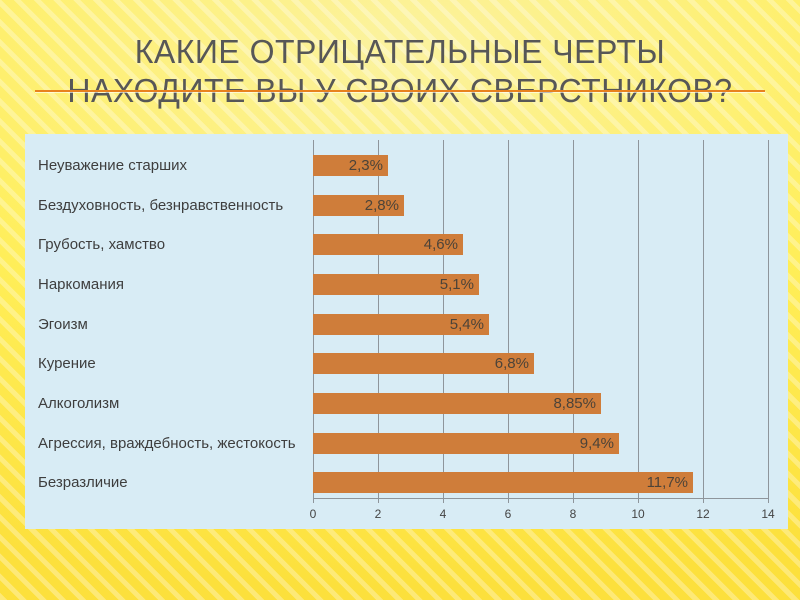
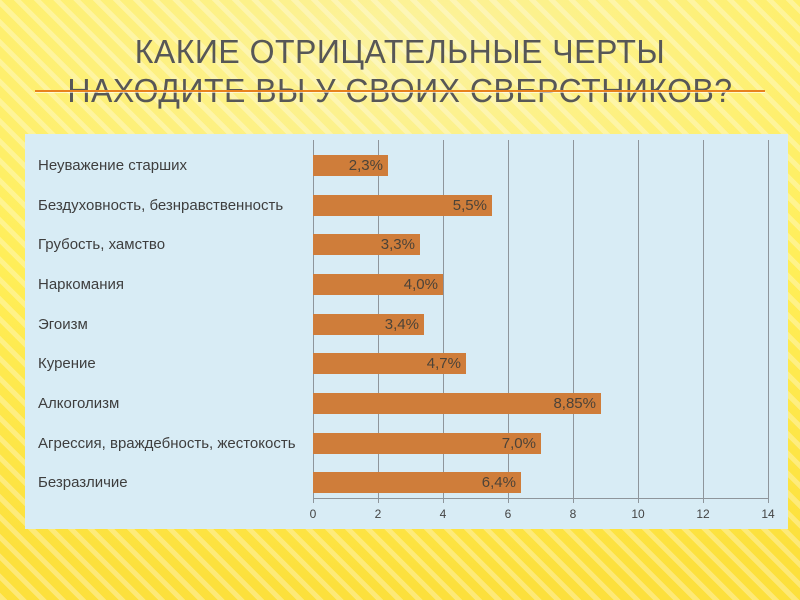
Бездуховность, безнравственность: 2,8% -> 5,5%
Грубость, хамство: 4,6% -> 3,3%
Наркомания: 5,1% -> 4,0%
Эгоизм: 5,4% -> 3,4%
Курение: 6,8% -> 4,7%
Агрессия, враждебность, жестокость: 9,4% -> 7,0%
Безразличие: 11,7% -> 6,4%
